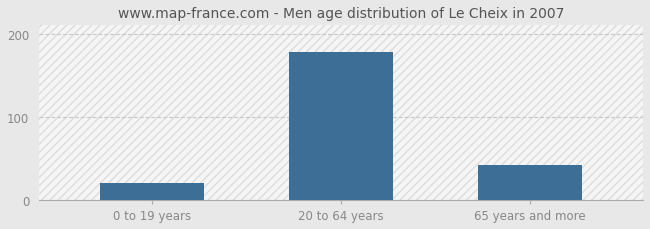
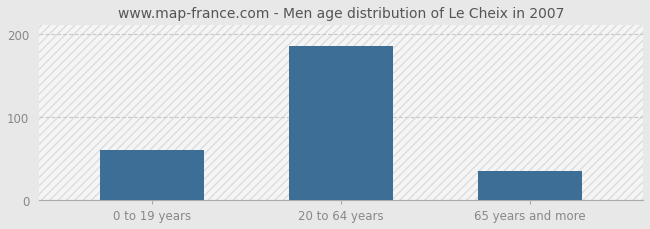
0 to 19 years: 20 -> 60
20 to 64 years: 178 -> 185
65 years and more: 42 -> 35
